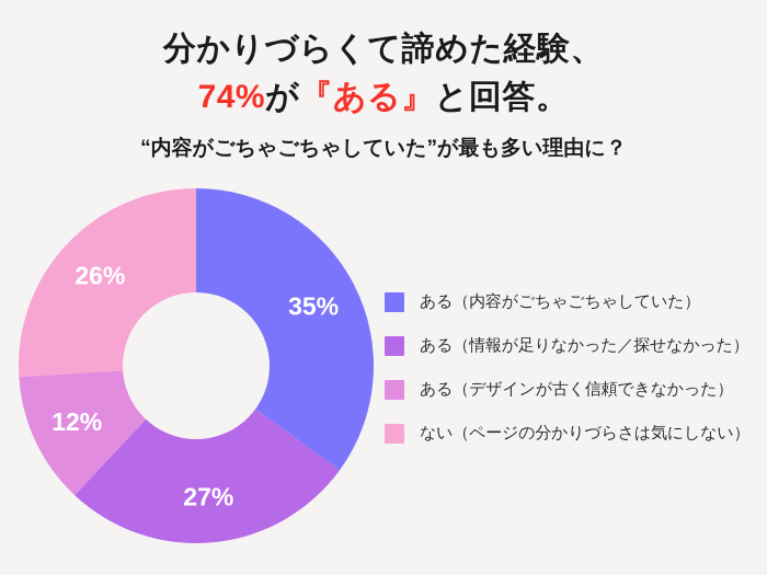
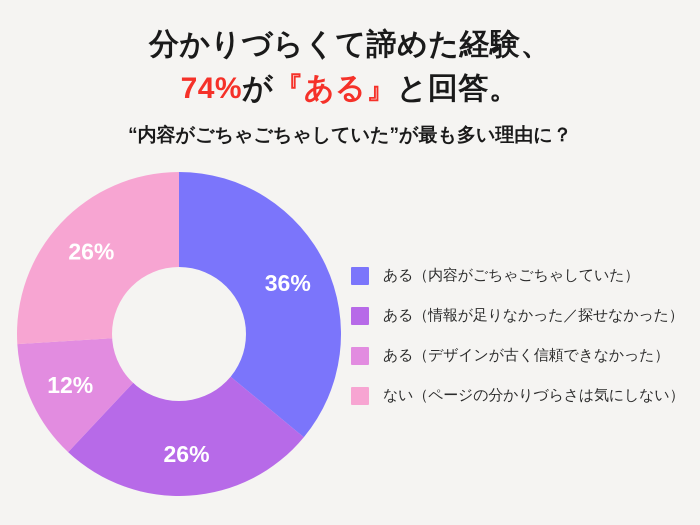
ある（内容がごちゃごちゃしていた）: 35% -> 36%
ある（情報が足りなかった／探せなかった）: 27% -> 26%
